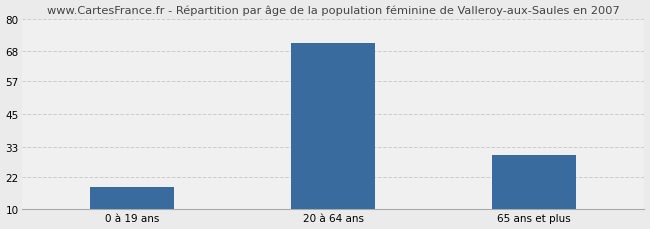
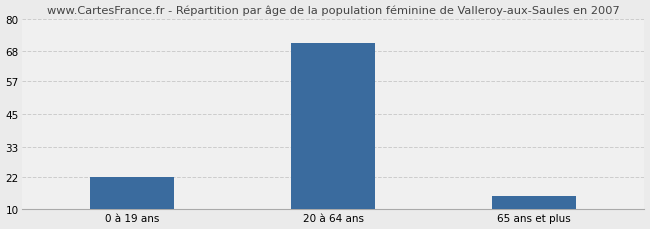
0 à 19 ans: 18 -> 22
65 ans et plus: 30 -> 15
